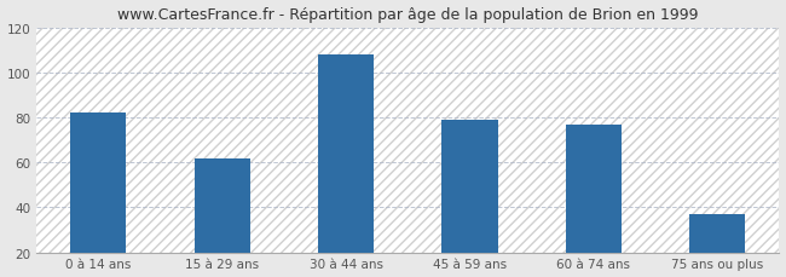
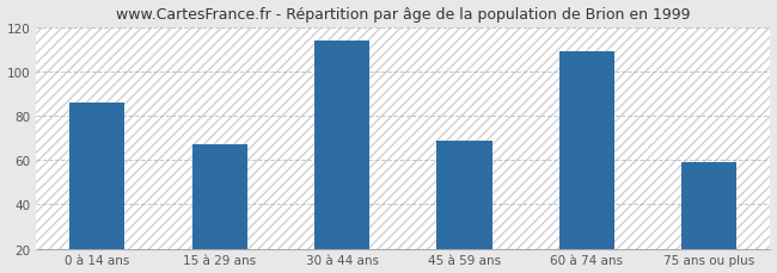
0 à 14 ans: 82 -> 86
15 à 29 ans: 62 -> 67
30 à 44 ans: 108 -> 114
45 à 59 ans: 79 -> 69
60 à 74 ans: 77 -> 109
75 ans ou plus: 37 -> 59
